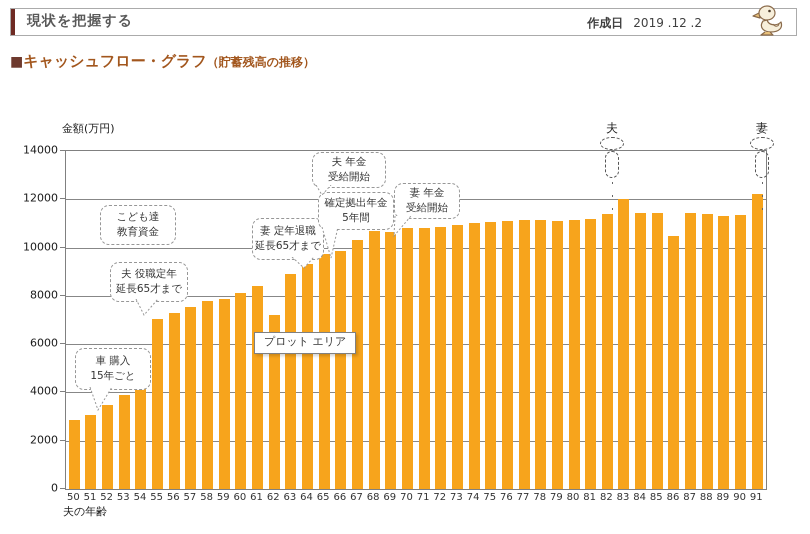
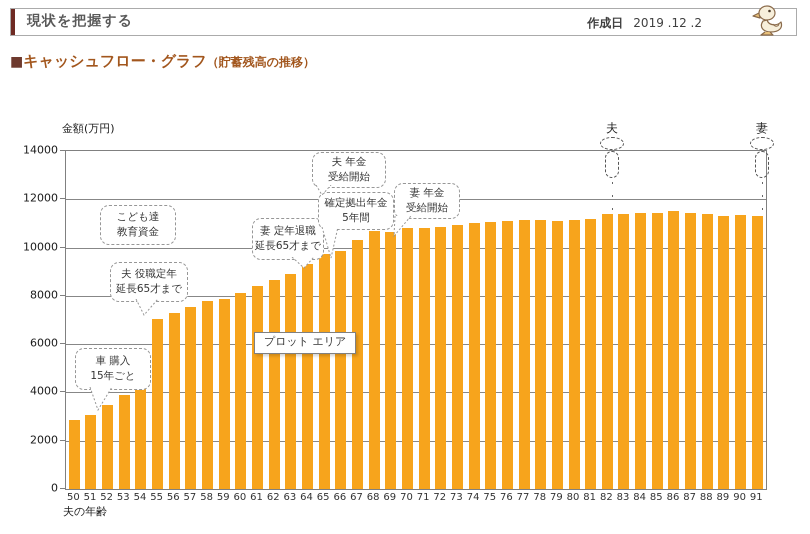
62: 7200 -> 8600
83: 12000 -> 11400
86: 10500 -> 11500
91: 12200 -> 11300
